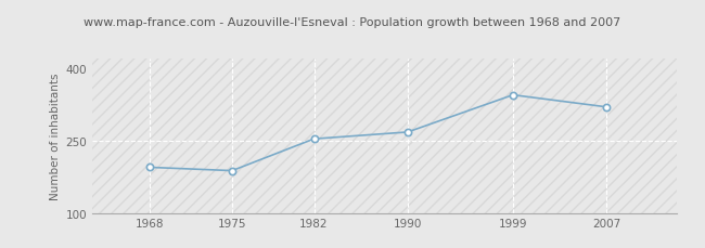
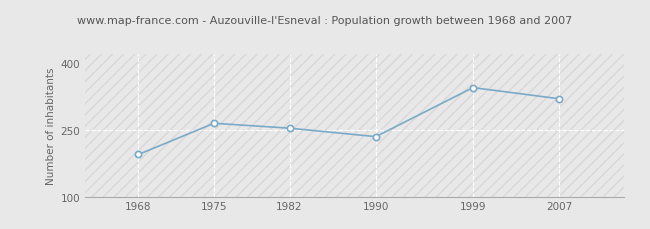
1975: 188 -> 265
1990: 268 -> 235
